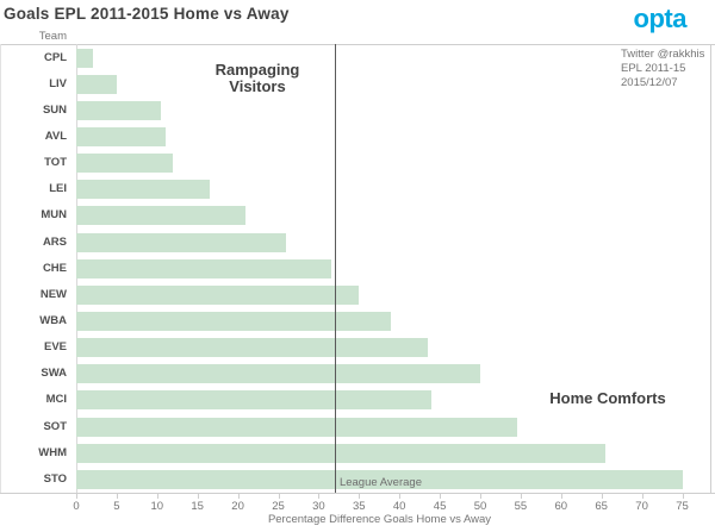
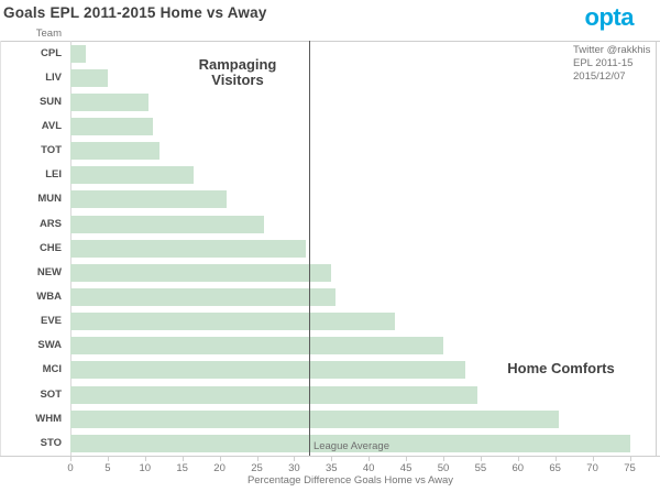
WBA: 39 -> 36
MCI: 44 -> 53
